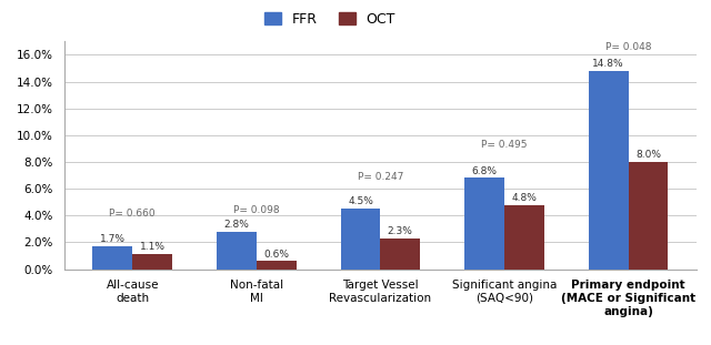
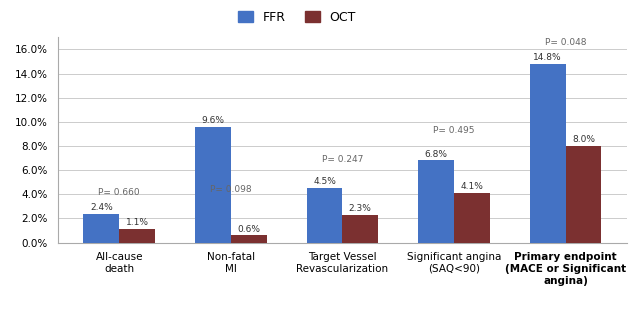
FFR/All-cause death: 1.7% -> 2.4%
FFR/Non-fatal MI: 2.8% -> 9.6%
OCT/Significant angina (SAQ<90): 4.8% -> 4.1%
